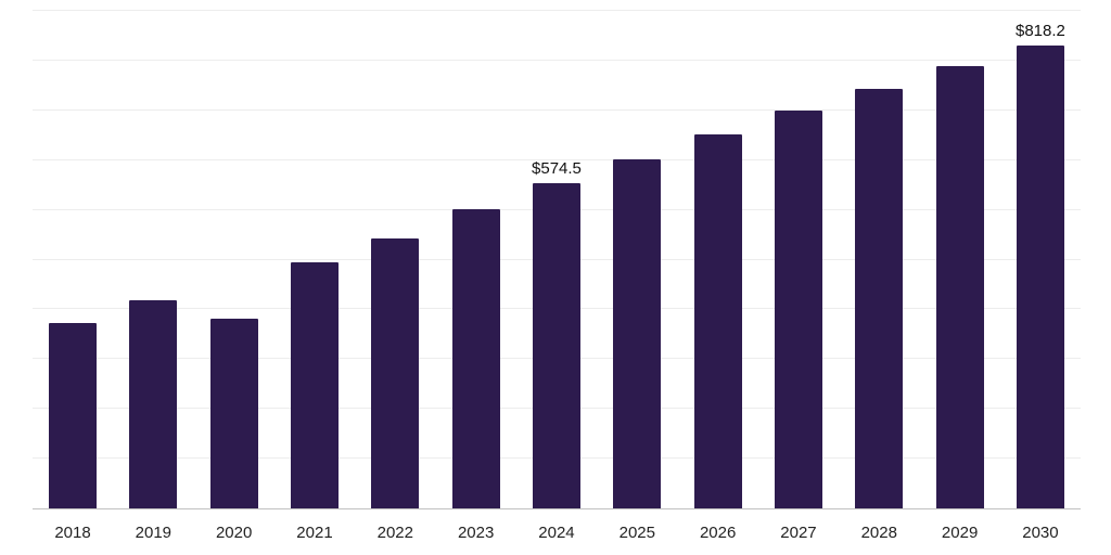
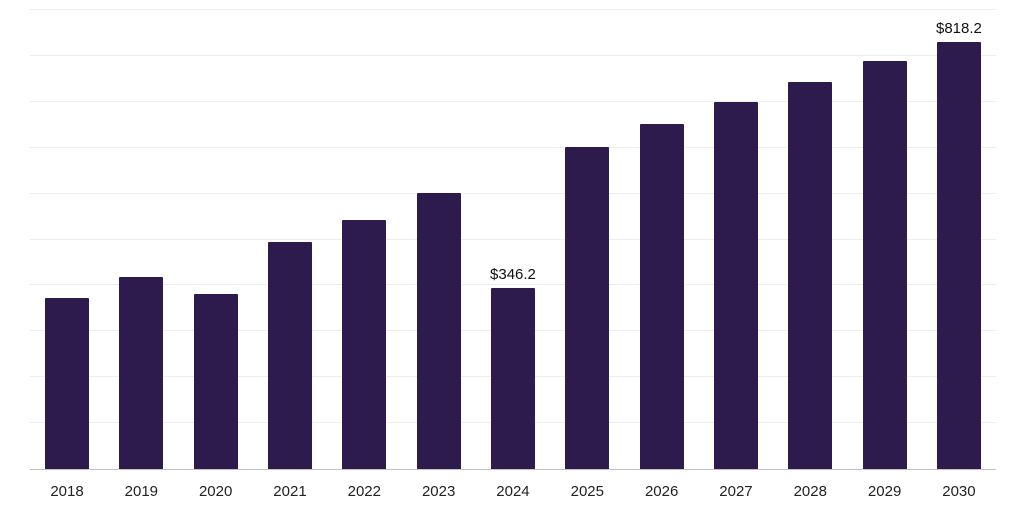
2024: $574.5 -> $346.2
